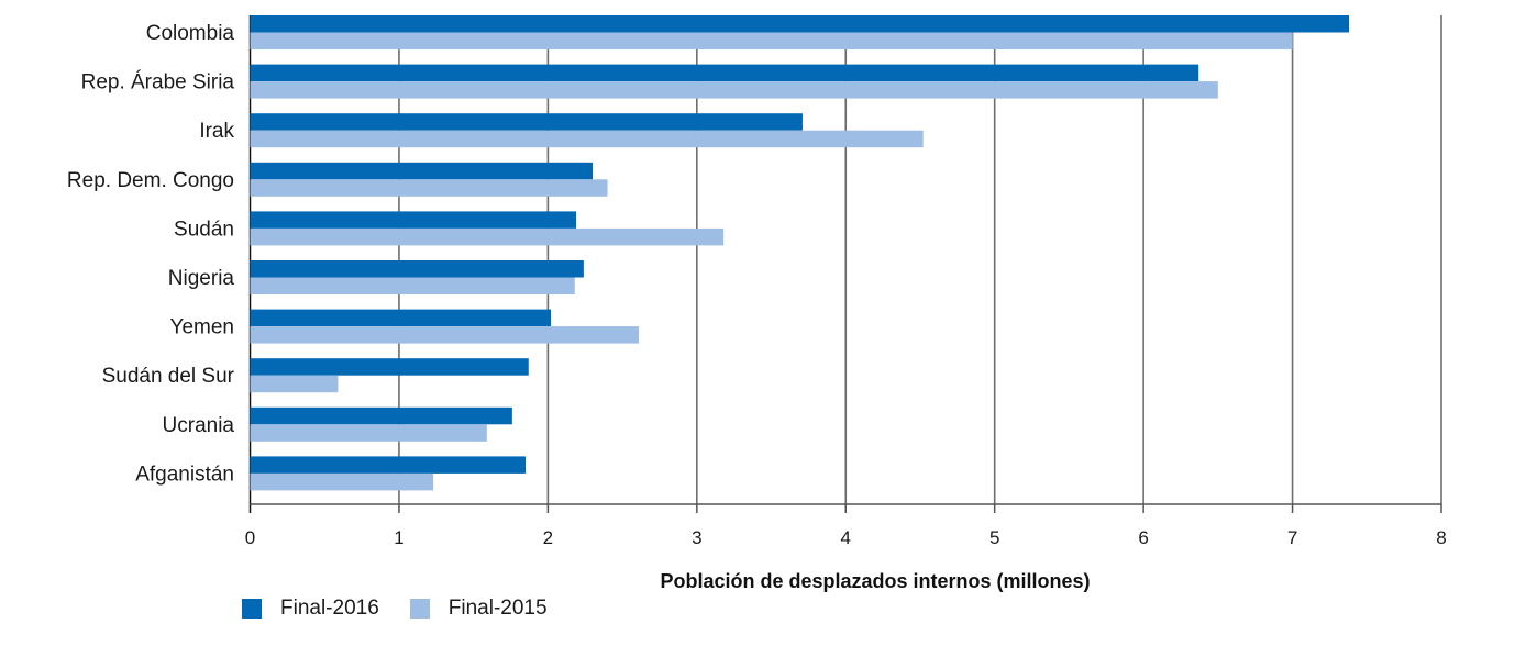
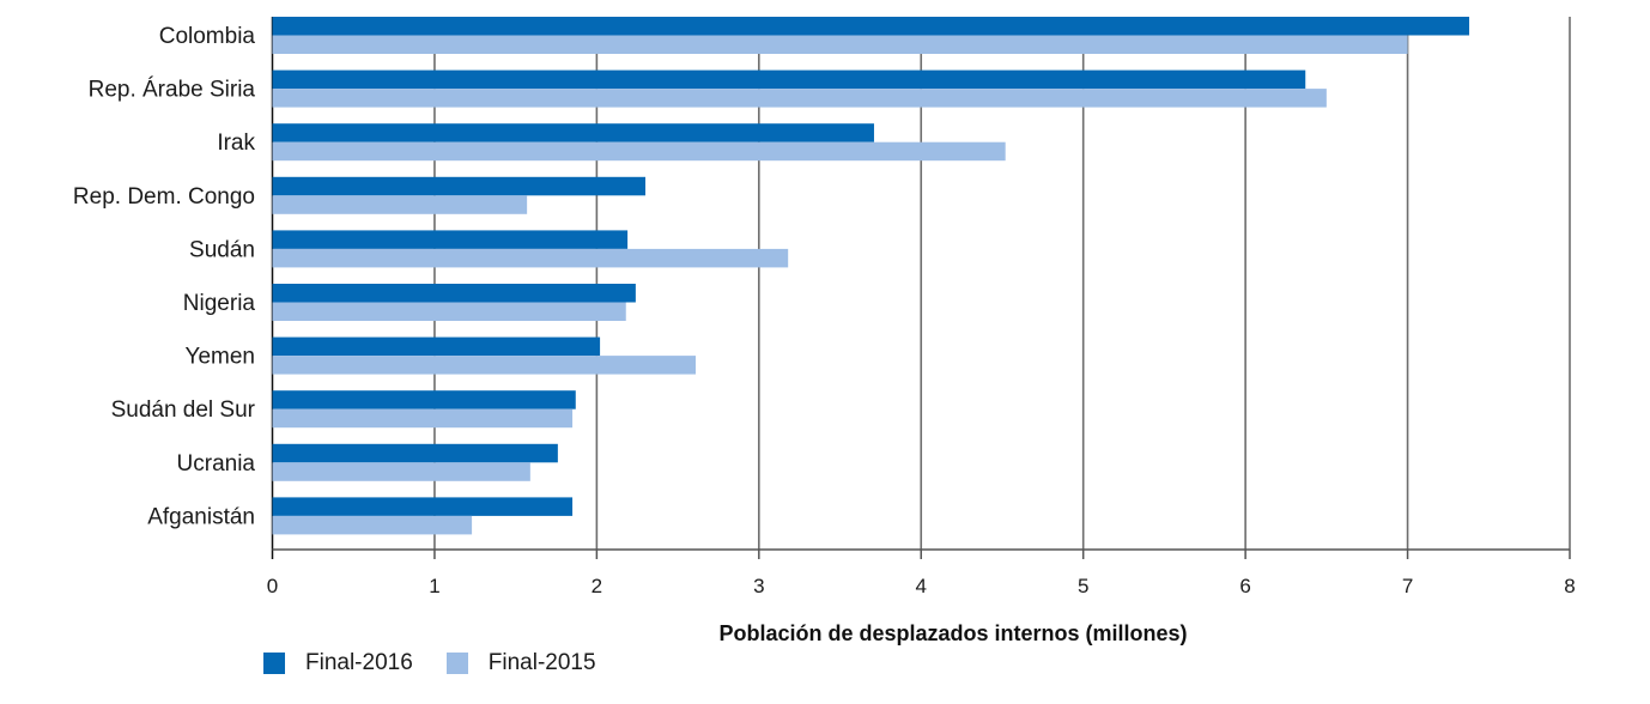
Final-2015/Rep. Dem. Congo: 2.40 -> 1.57
Final-2015/Sudán del Sur: 0.59 -> 1.85
